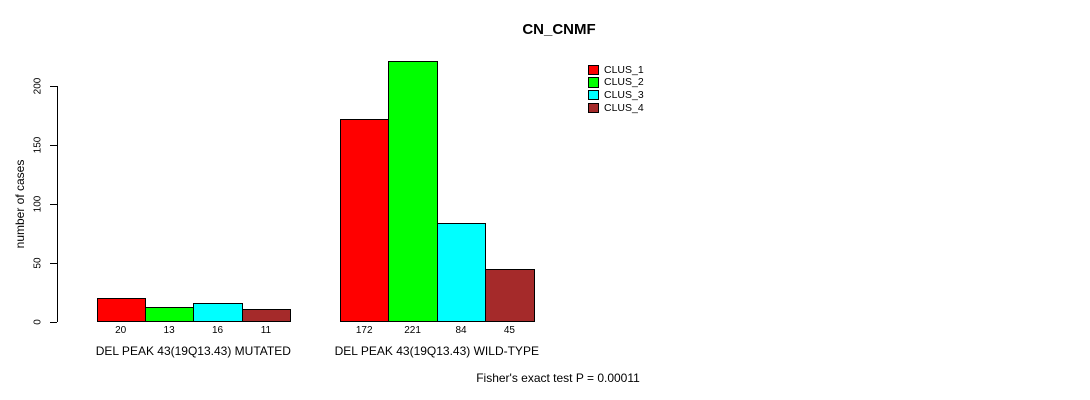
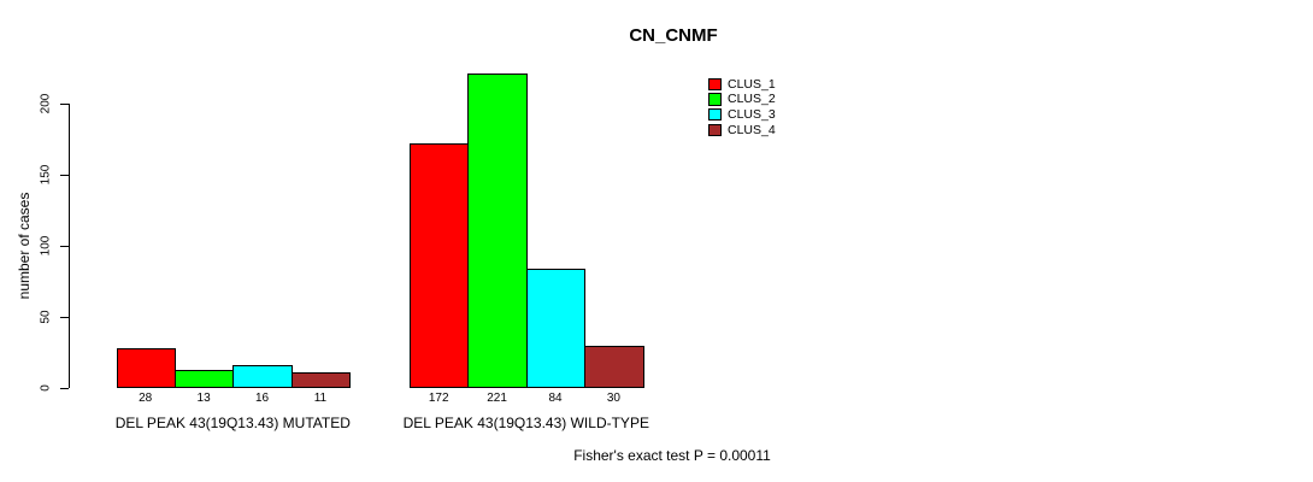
CLUS_1/DEL PEAK 43(19Q13.43) MUTATED: 20 -> 28
CLUS_4/DEL PEAK 43(19Q13.43) WILD-TYPE: 45 -> 30
